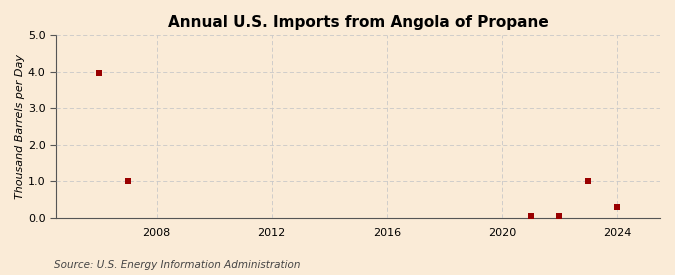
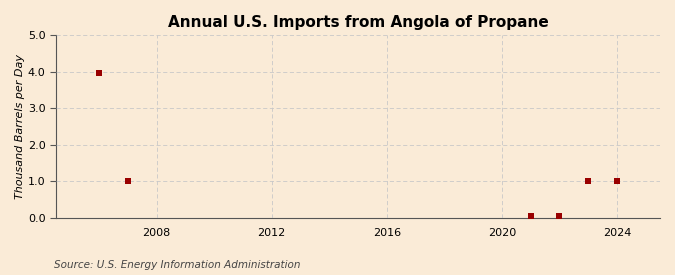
2024: 0.30 -> 1.00
